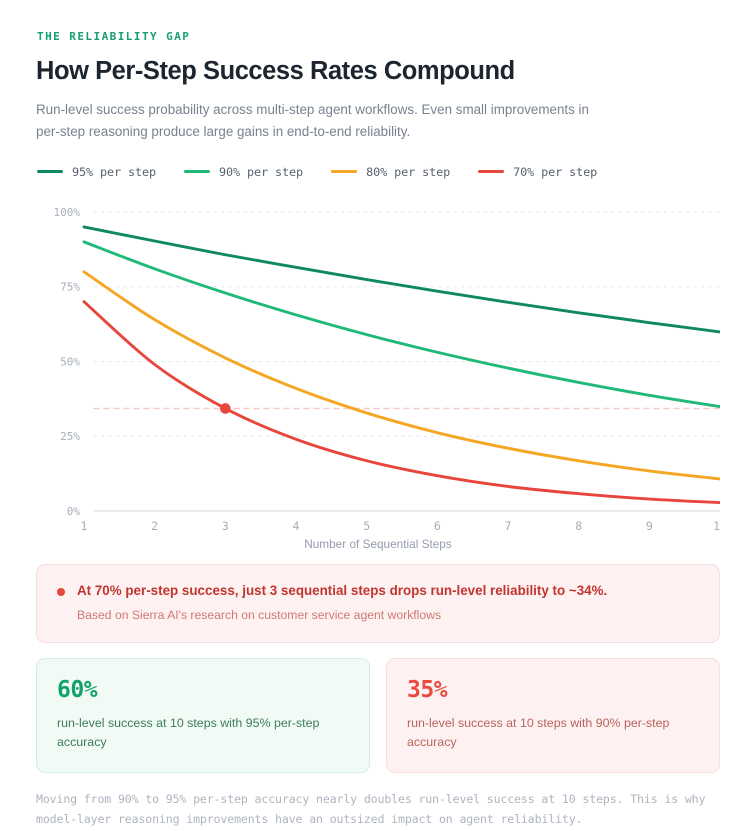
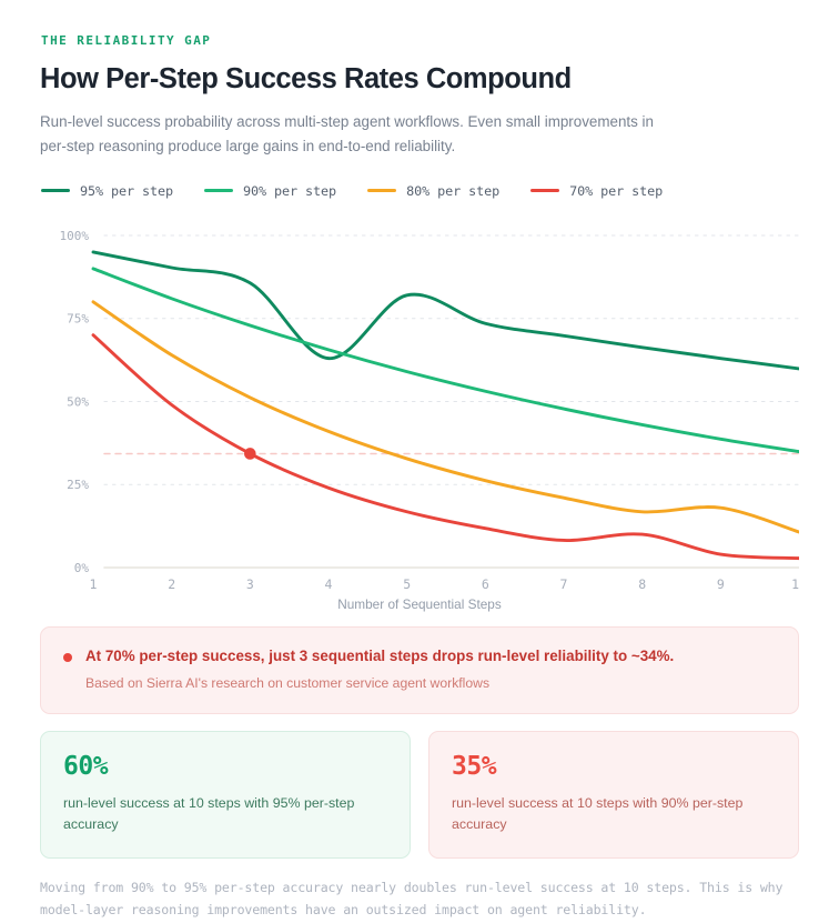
95% per step/4: 82% -> 63%
95% per step/5: 77% -> 82%
70% per step/8: 6% -> 10%
80% per step/9: 13% -> 18%
